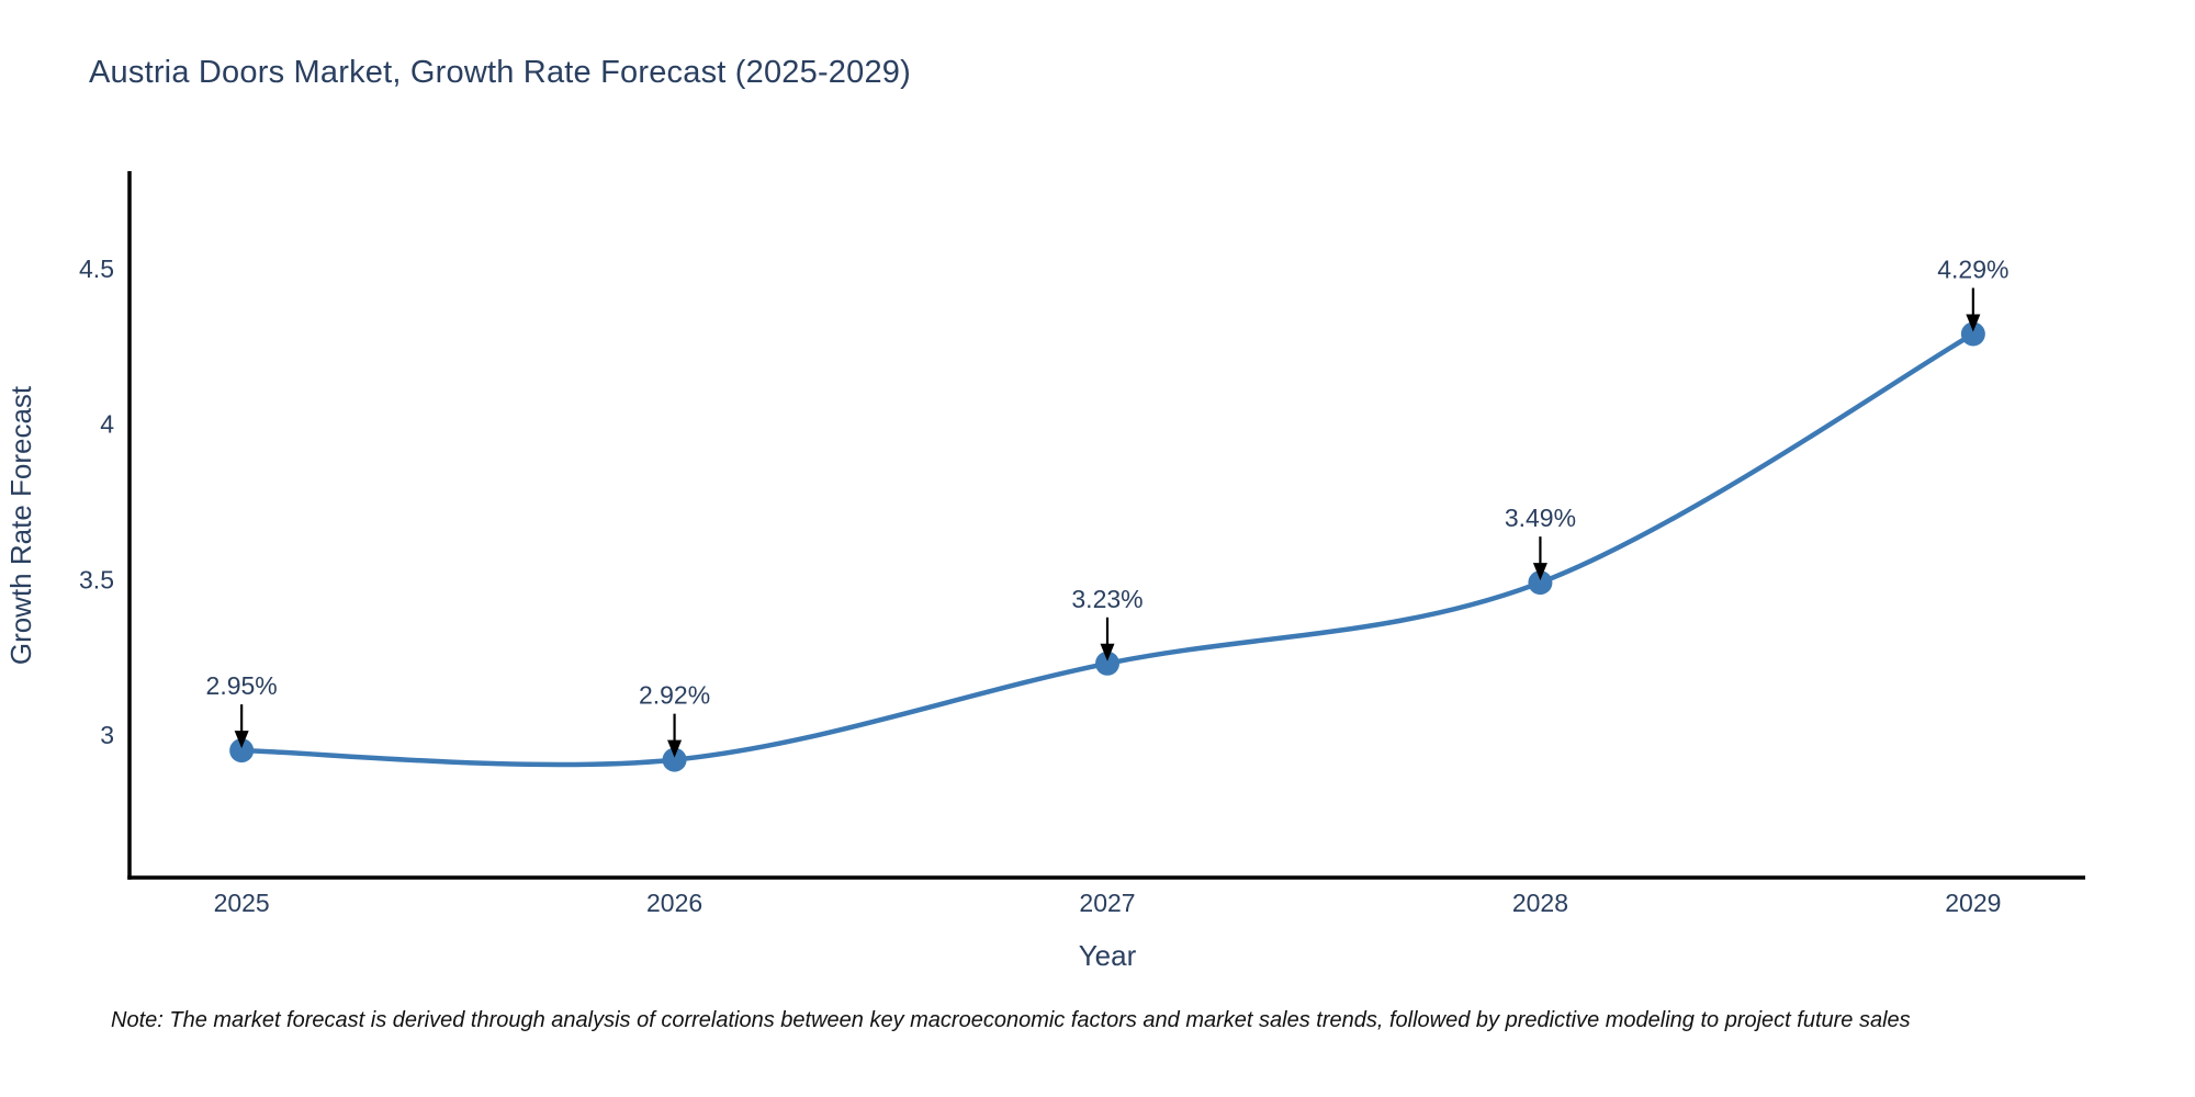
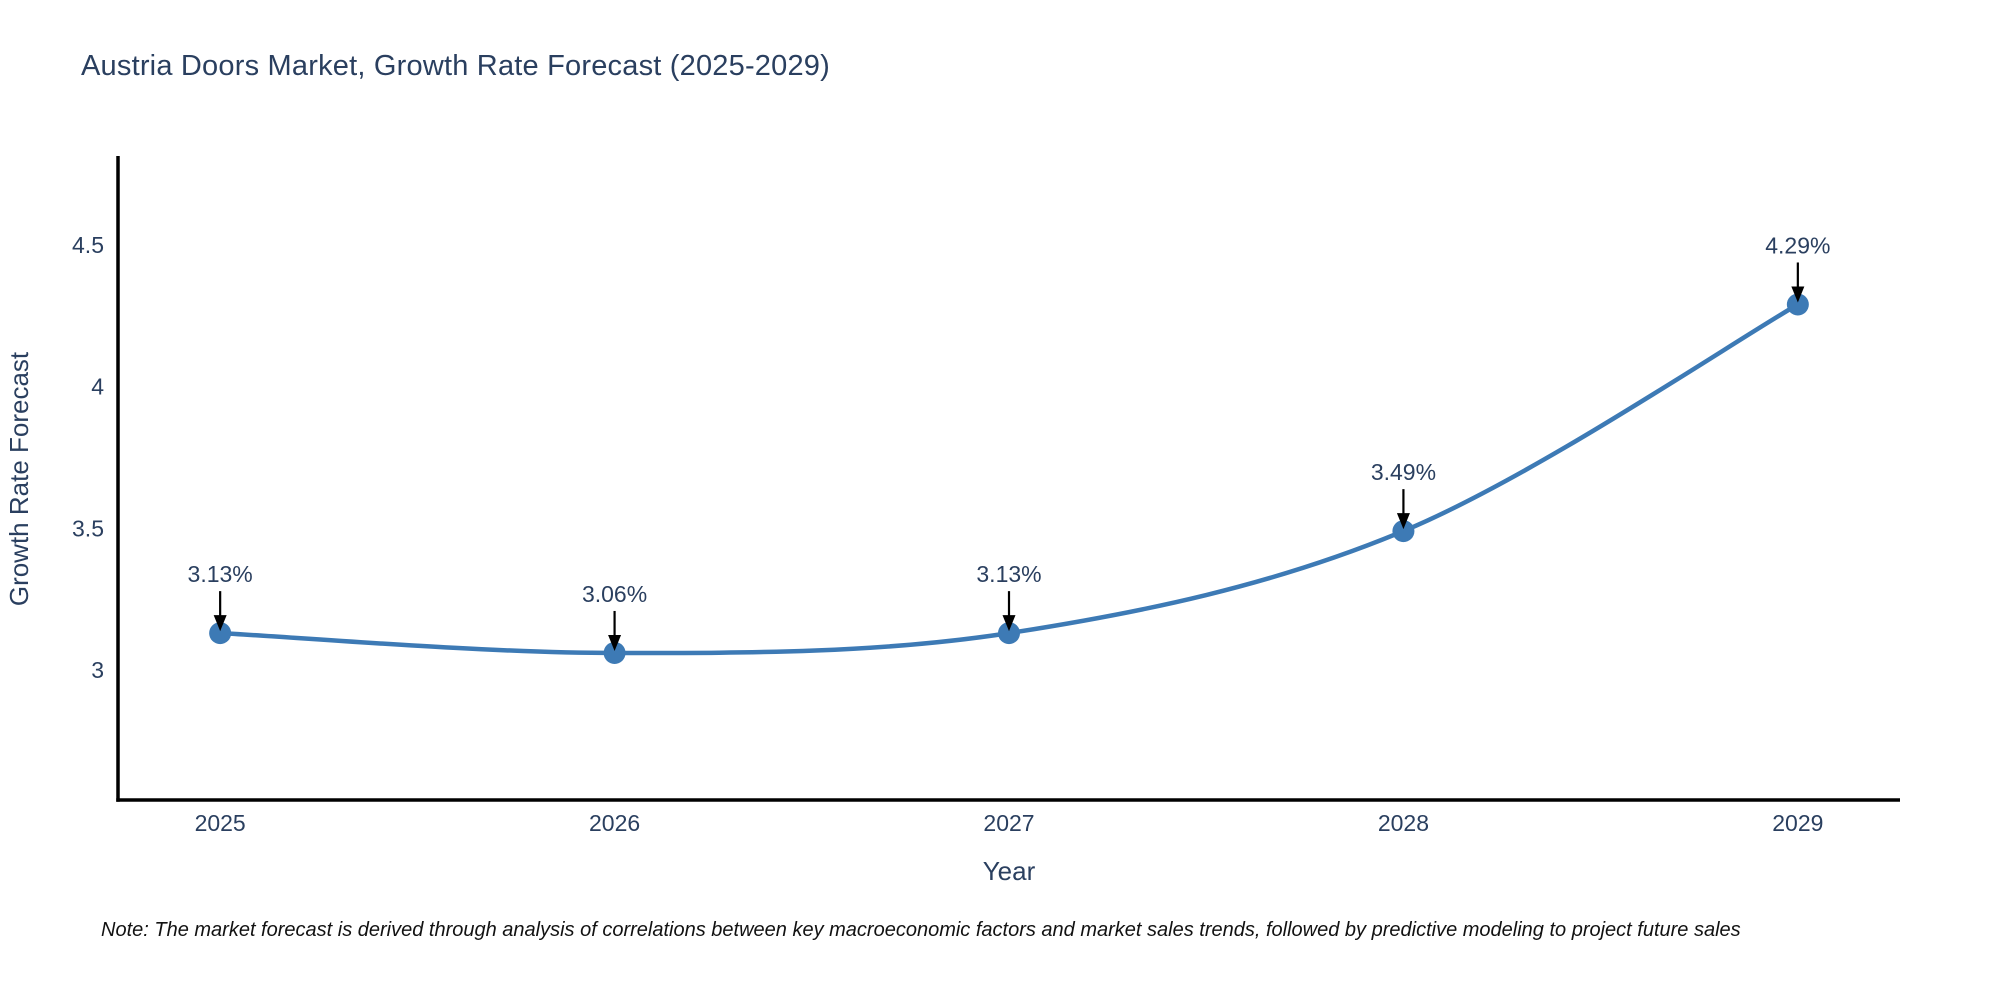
2025: 2.95% -> 3.13%
2026: 2.92% -> 3.06%
2027: 3.23% -> 3.13%
